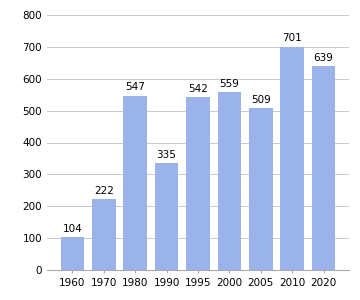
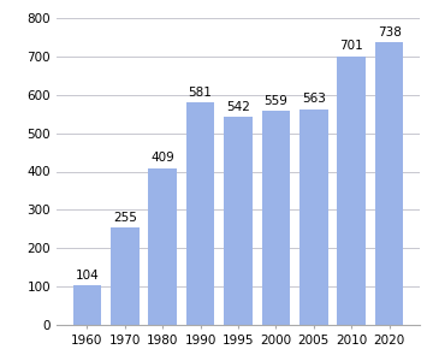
1970: 222 -> 255
1980: 547 -> 409
1990: 335 -> 581
2005: 509 -> 563
2020: 639 -> 738
